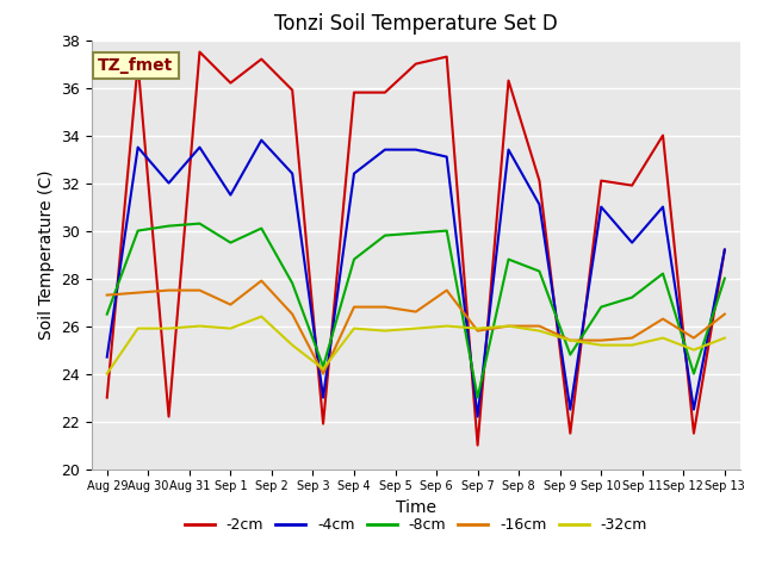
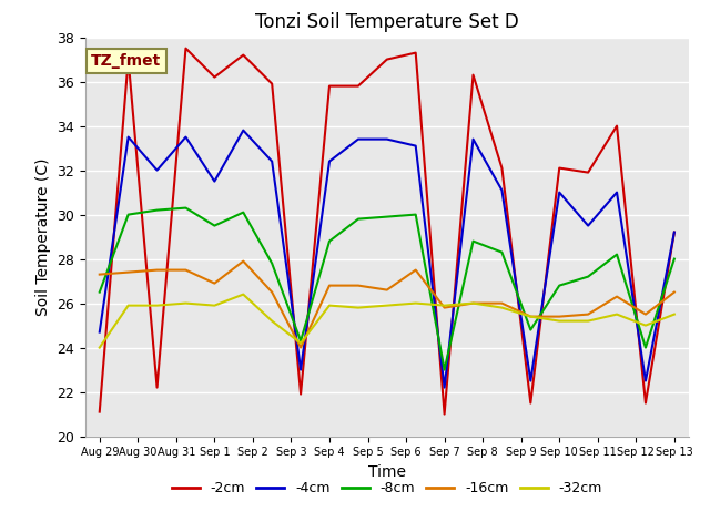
-2cm/Aug 29: 23.0 -> 21.1
